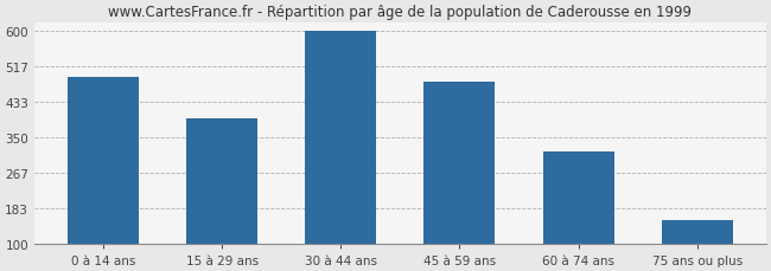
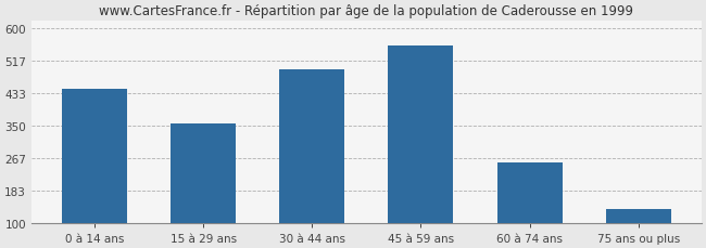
0 à 14 ans: 490 -> 445
15 à 29 ans: 393 -> 355
30 à 44 ans: 600 -> 495
45 à 59 ans: 481 -> 555
60 à 74 ans: 315 -> 255
75 ans ou plus: 155 -> 135
